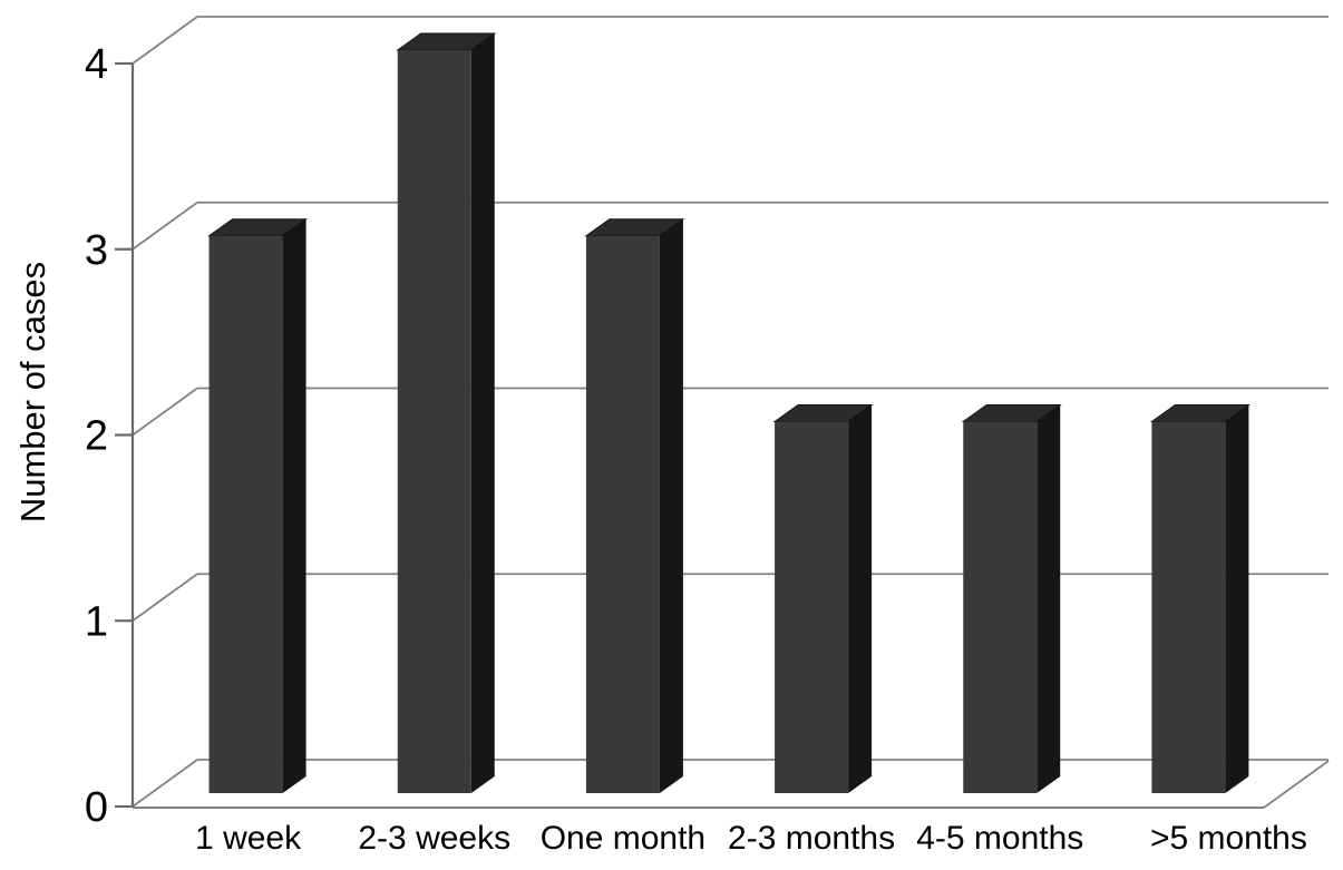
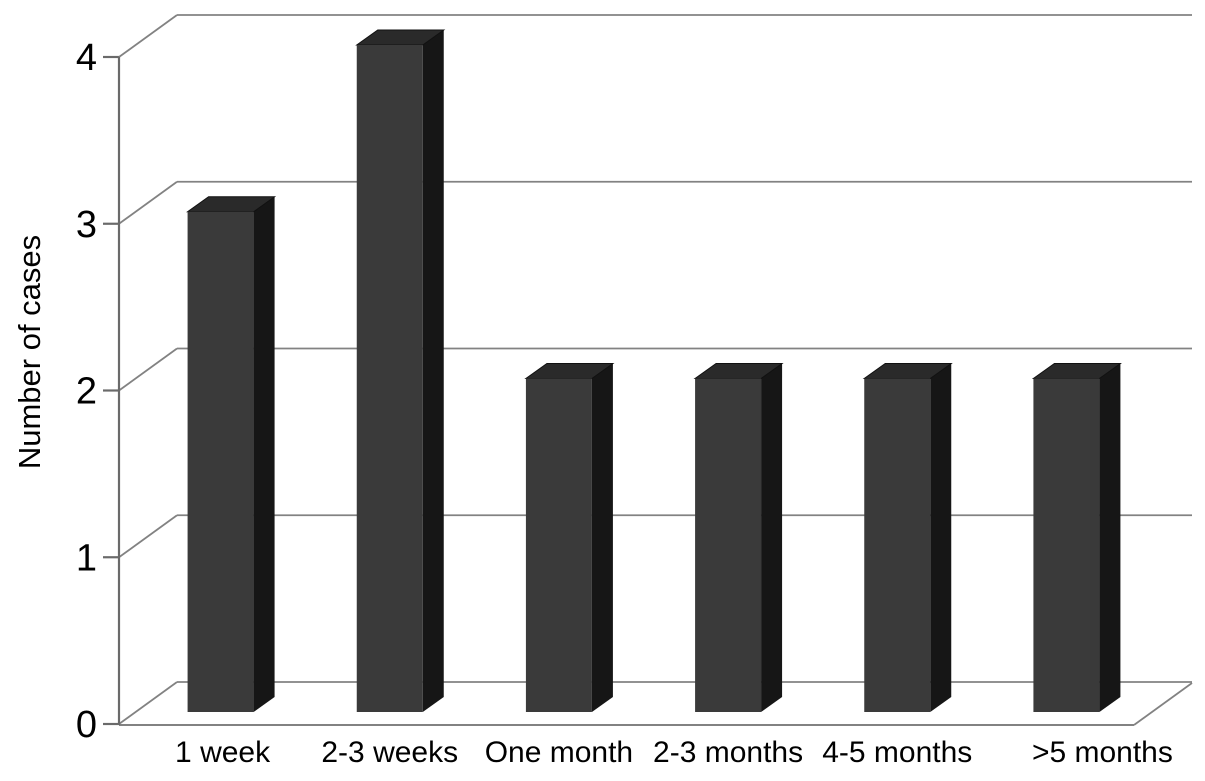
One month: 3 -> 2
